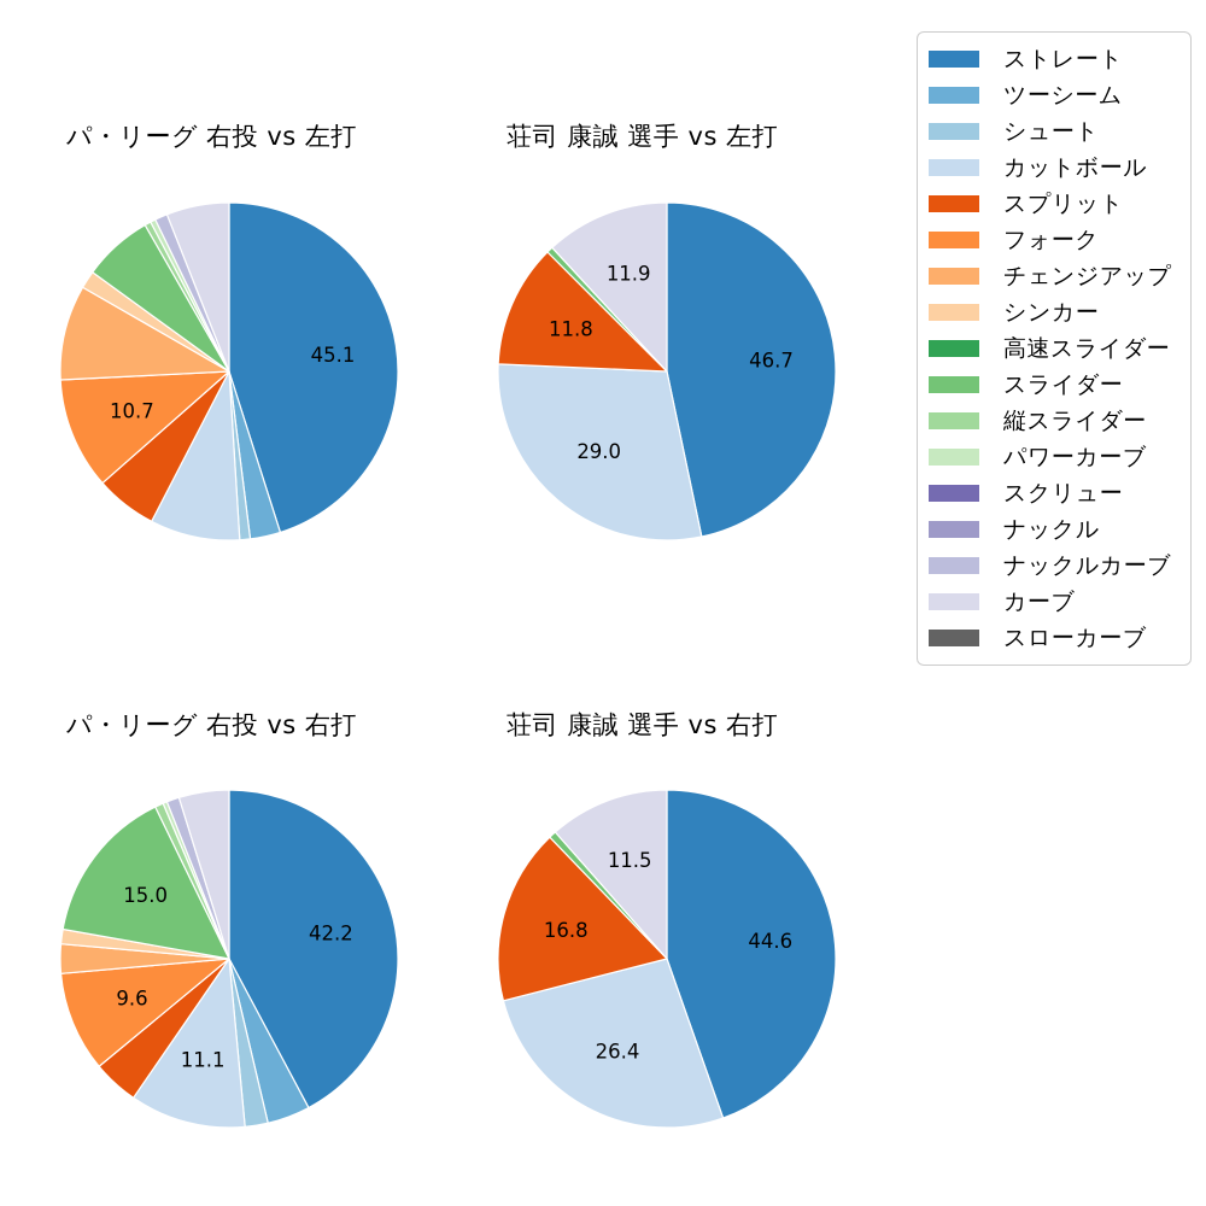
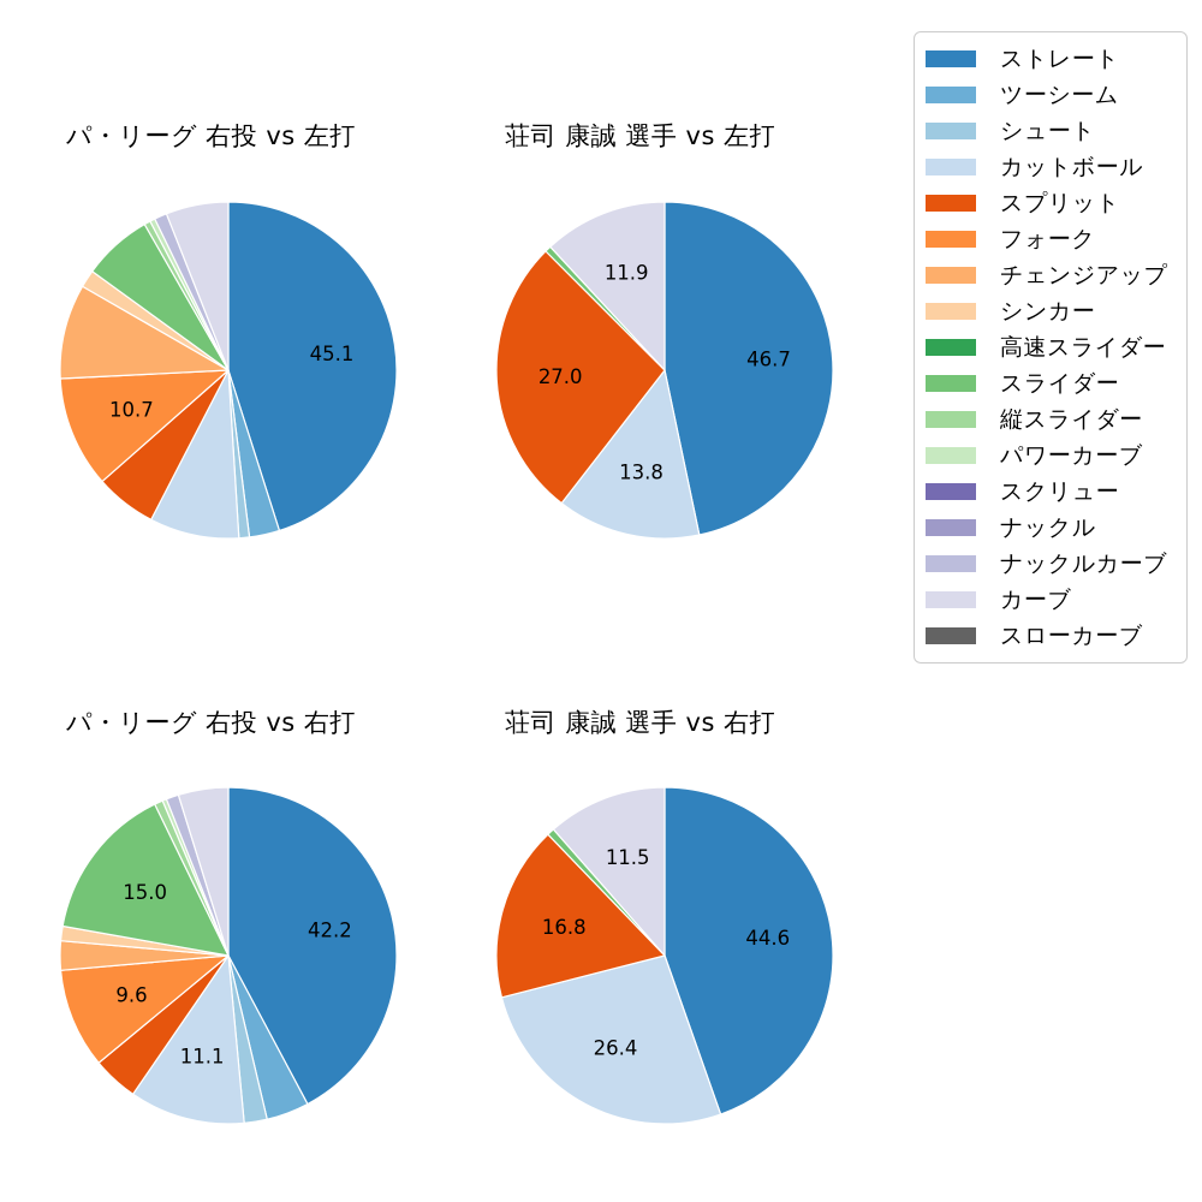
荘司 康誠 選手 vs 左打/カットボール: 29.0 -> 13.8
荘司 康誠 選手 vs 左打/スプリット: 11.8 -> 27.0
